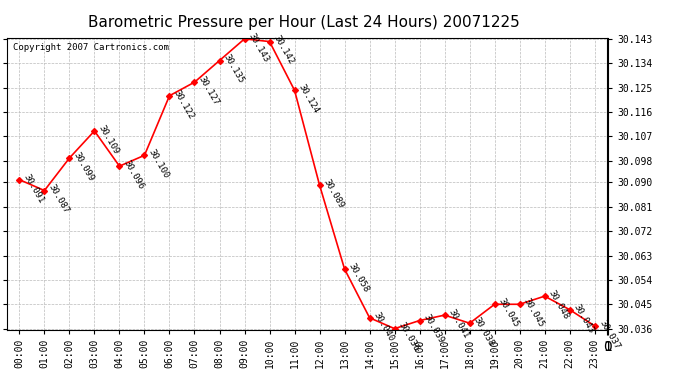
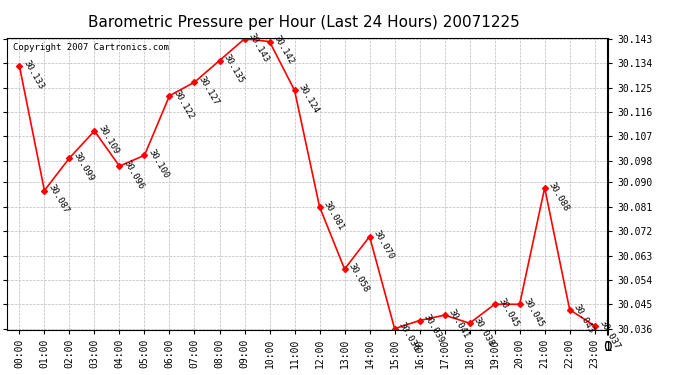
00:00: 30.091 -> 30.133
12:00: 30.089 -> 30.081
14:00: 30.040 -> 30.070
21:00: 30.048 -> 30.088
